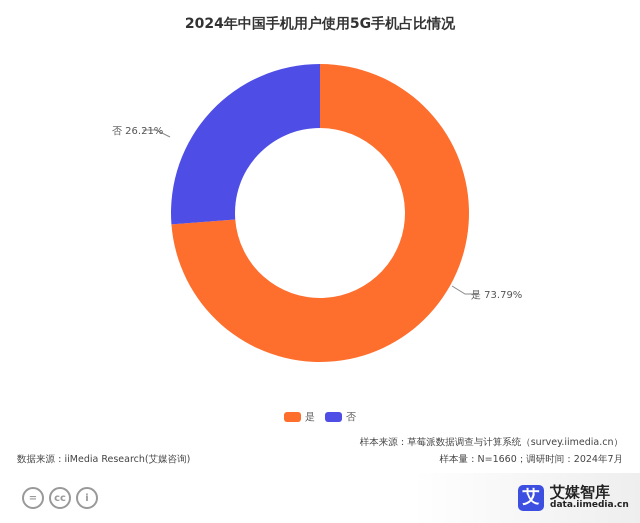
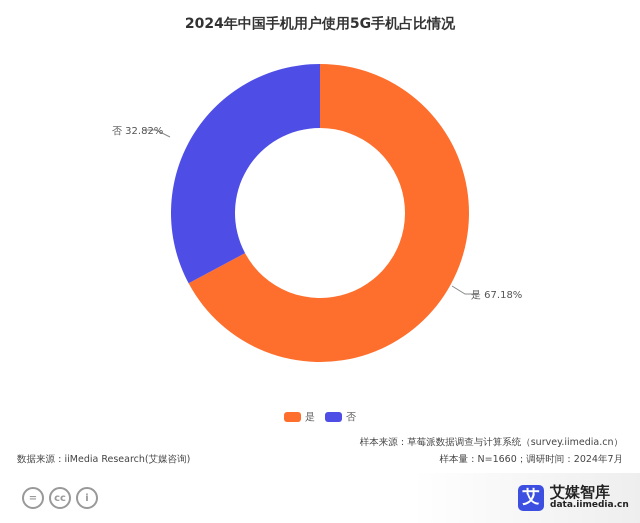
是: 73.79% -> 67.18%
否: 26.21% -> 32.82%
